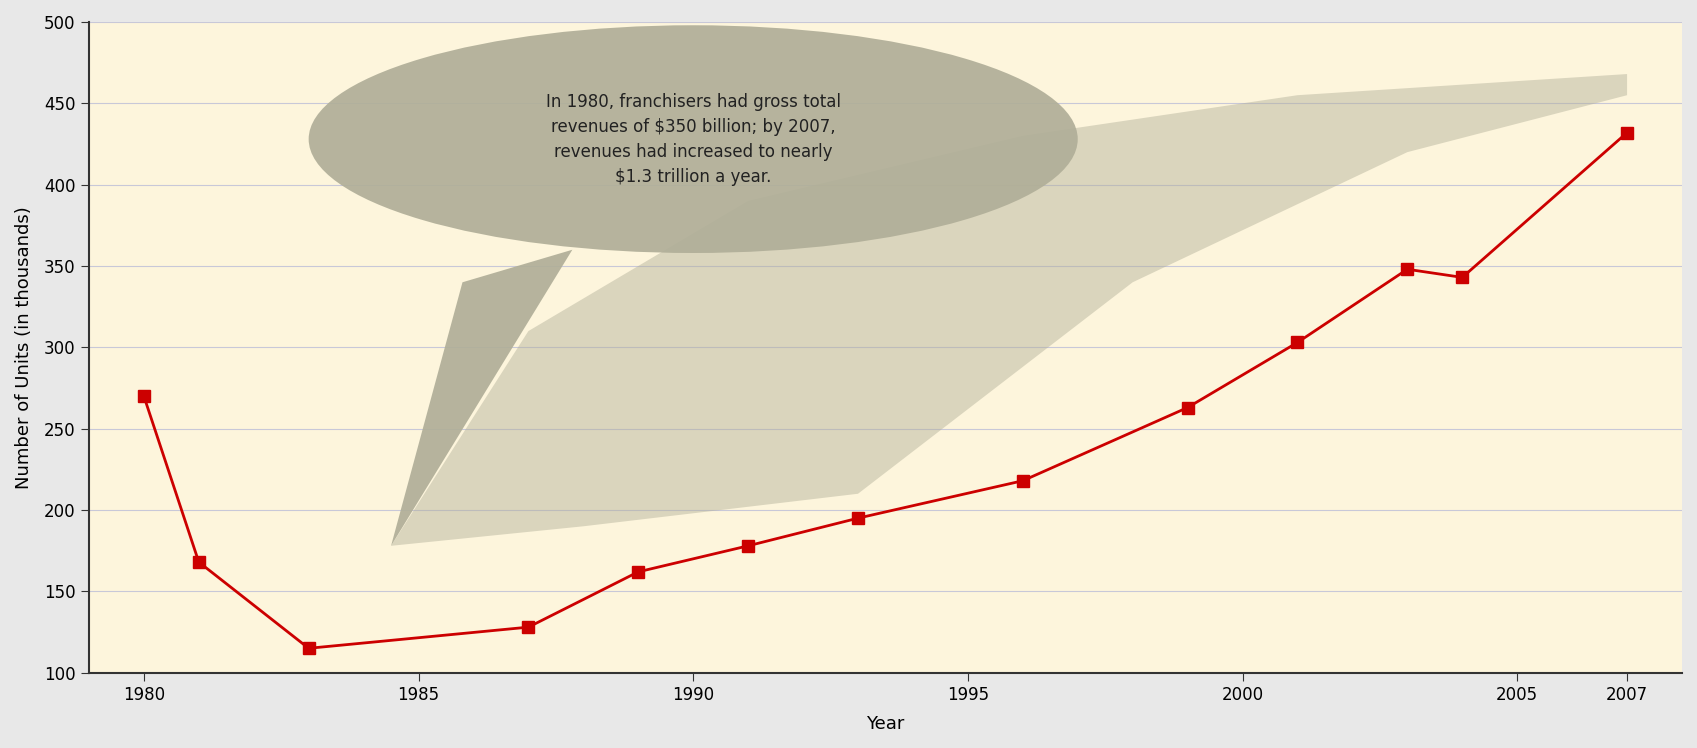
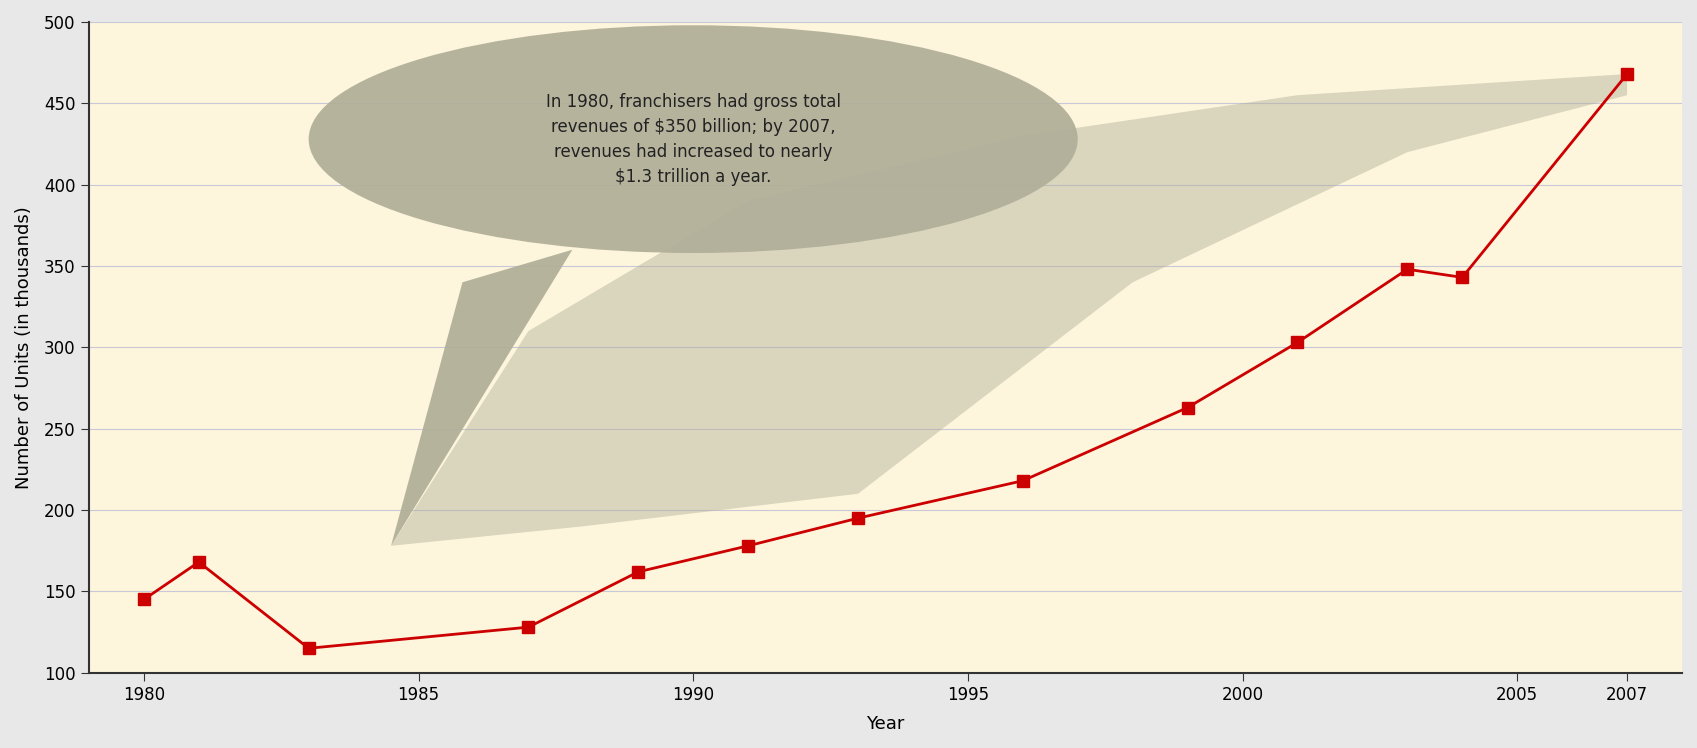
1980: 270 -> 145
2007: 432 -> 468
